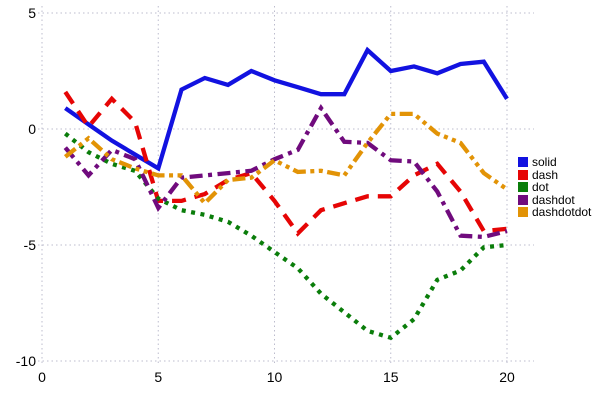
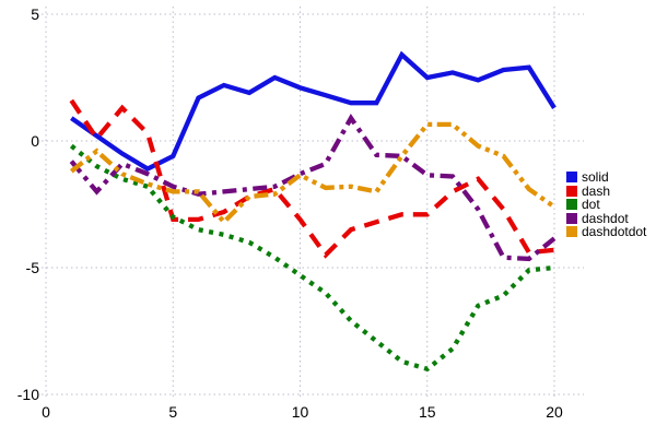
solid/5: -1.7 -> -0.6
dashdot/5: -3.4 -> -1.8
dashdot/20: -4.4 -> -3.9
